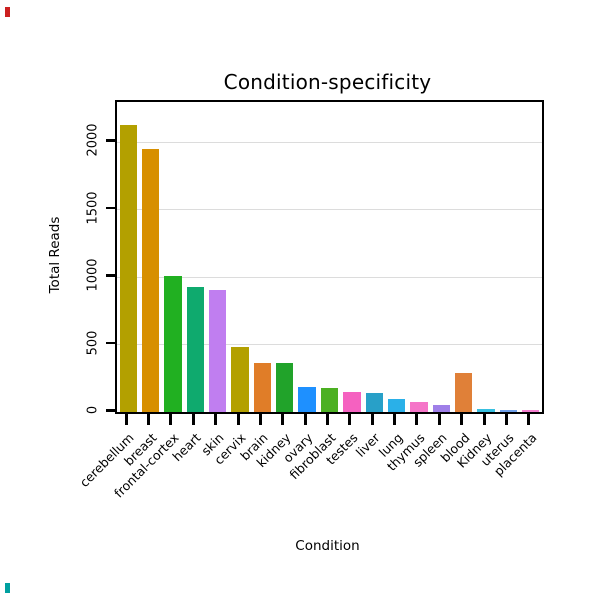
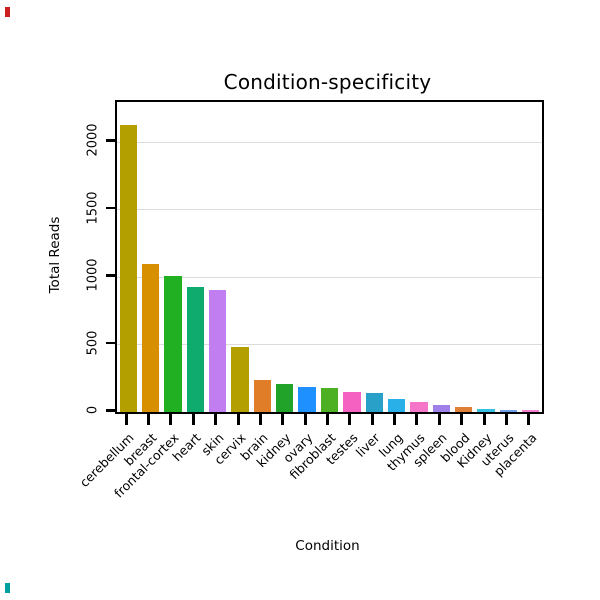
breast: 1950 -> 1100
brain: 360 -> 240
kidney: 360 -> 210
blood: 290 -> 40
